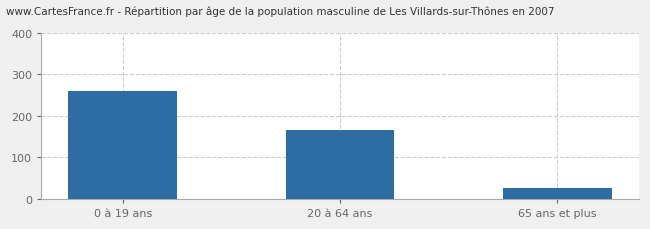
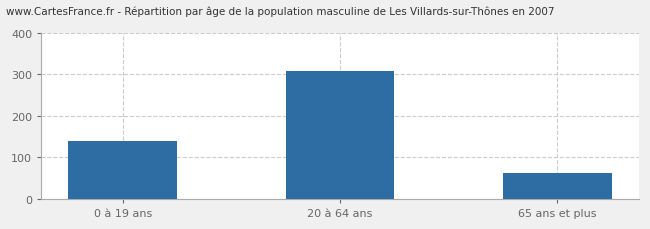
0 à 19 ans: 260 -> 140
20 à 64 ans: 165 -> 308
65 ans et plus: 25 -> 62
